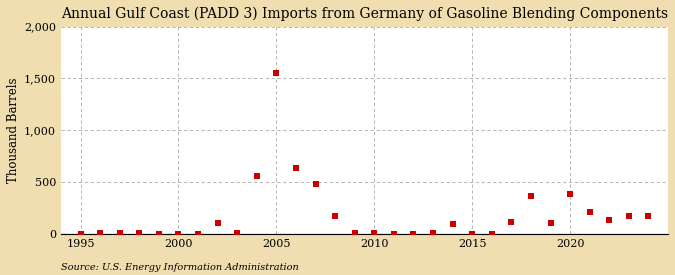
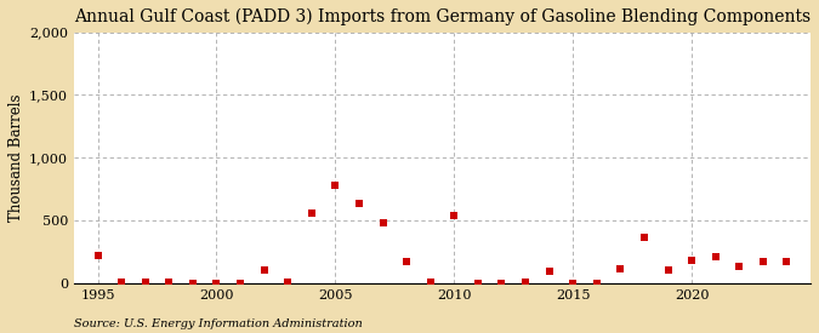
1995: 0 -> 220
2005: 1,560 -> 780
2010: 0 -> 540
2020: 390 -> 180
